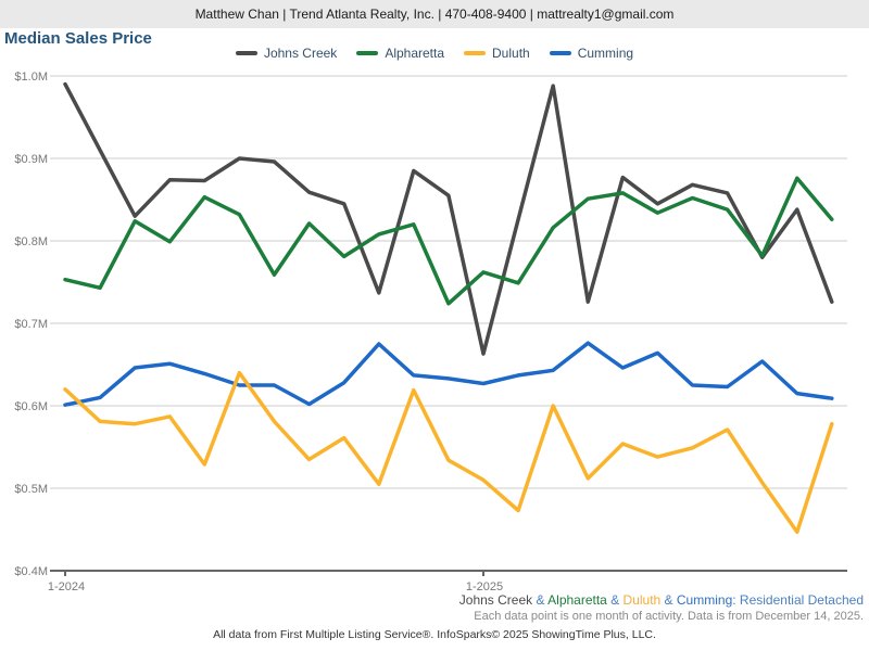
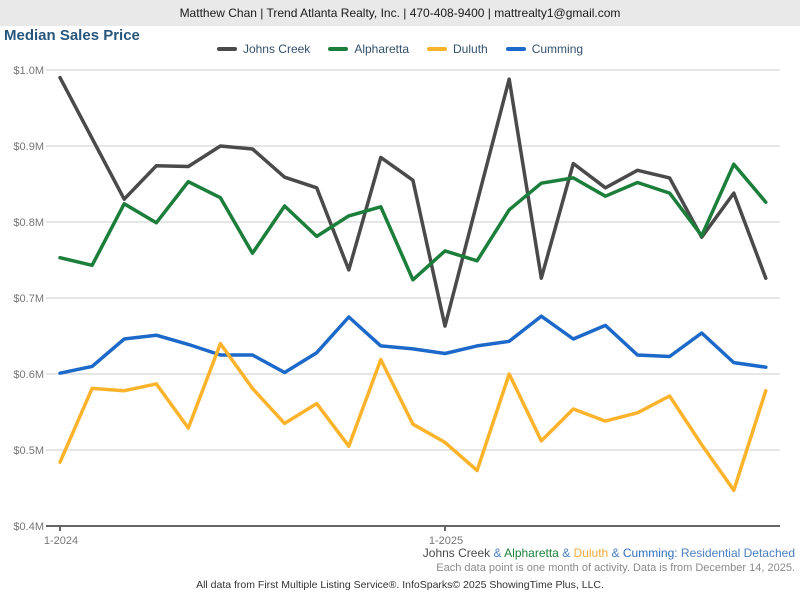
Duluth/1-2024: $0.62M -> $0.48M
